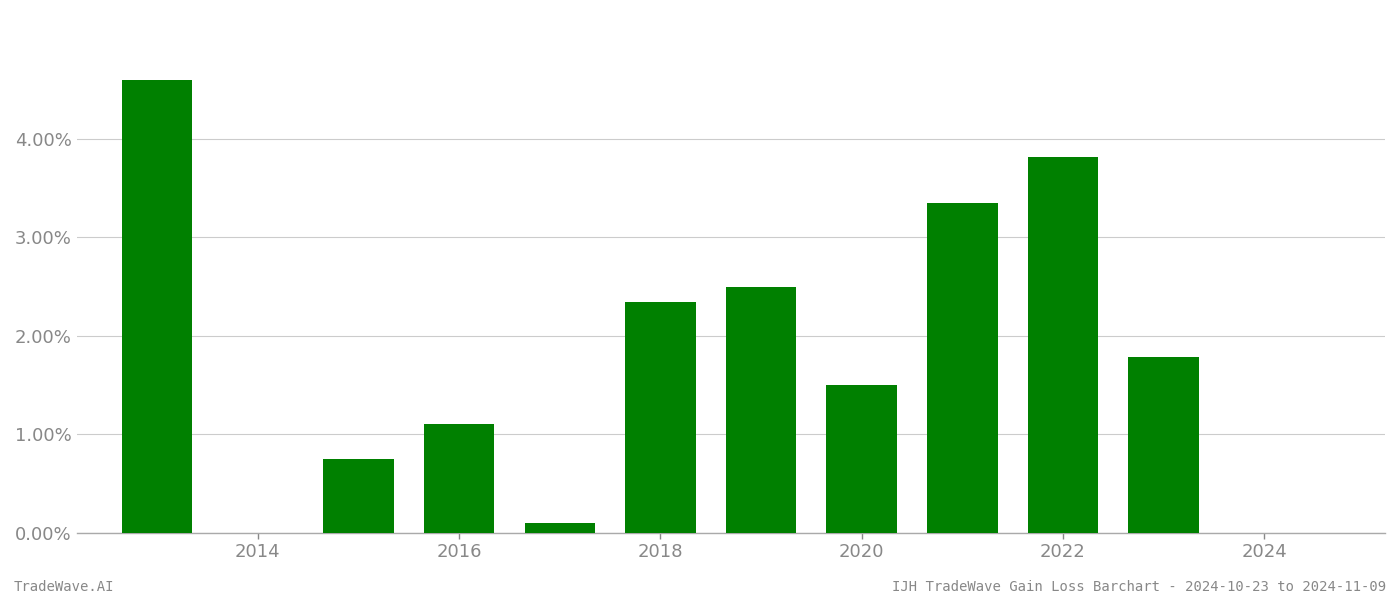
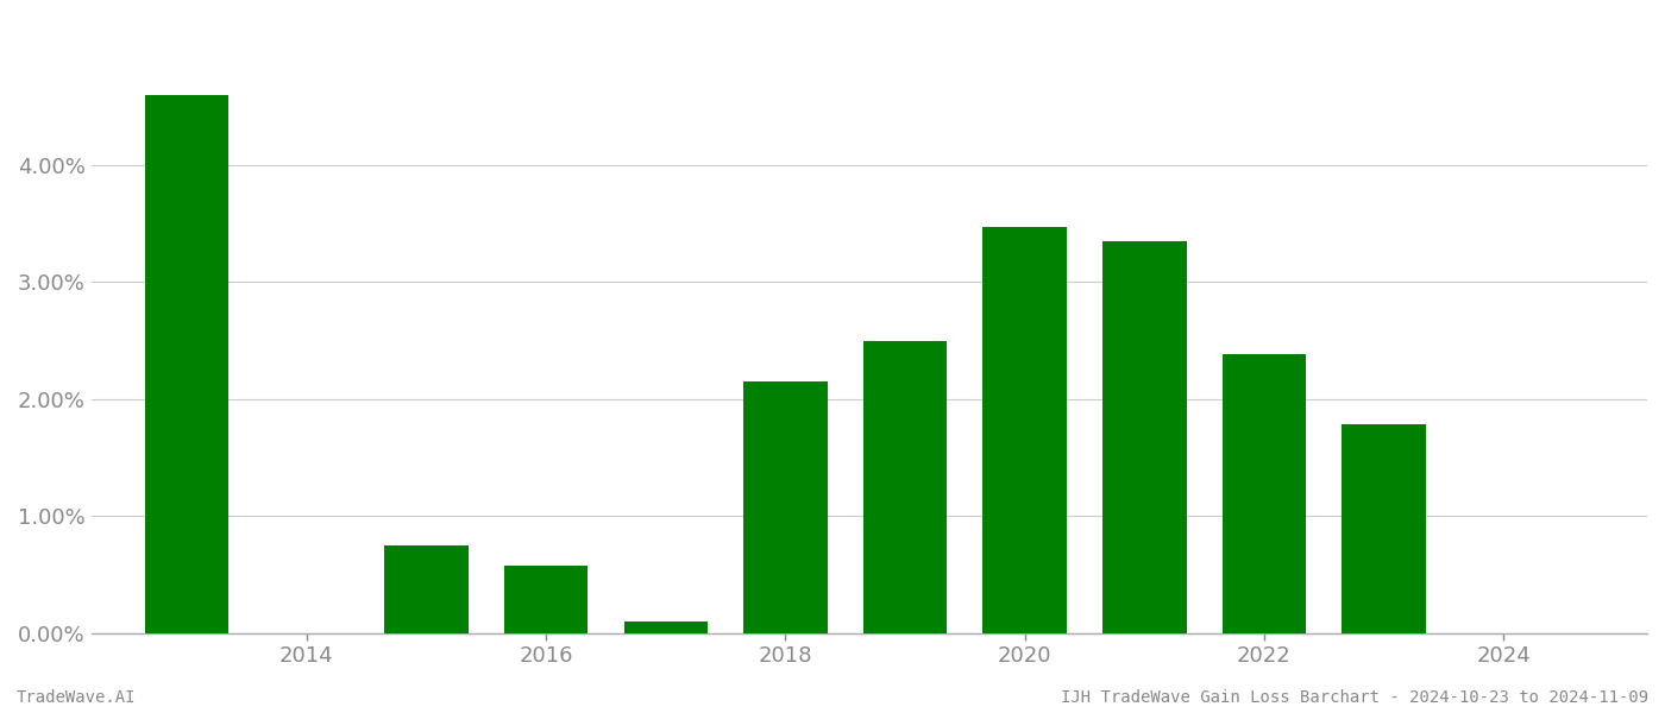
2016: 1.10% -> 0.58%
2018: 2.34% -> 2.15%
2020: 1.50% -> 3.47%
2022: 3.82% -> 2.38%
